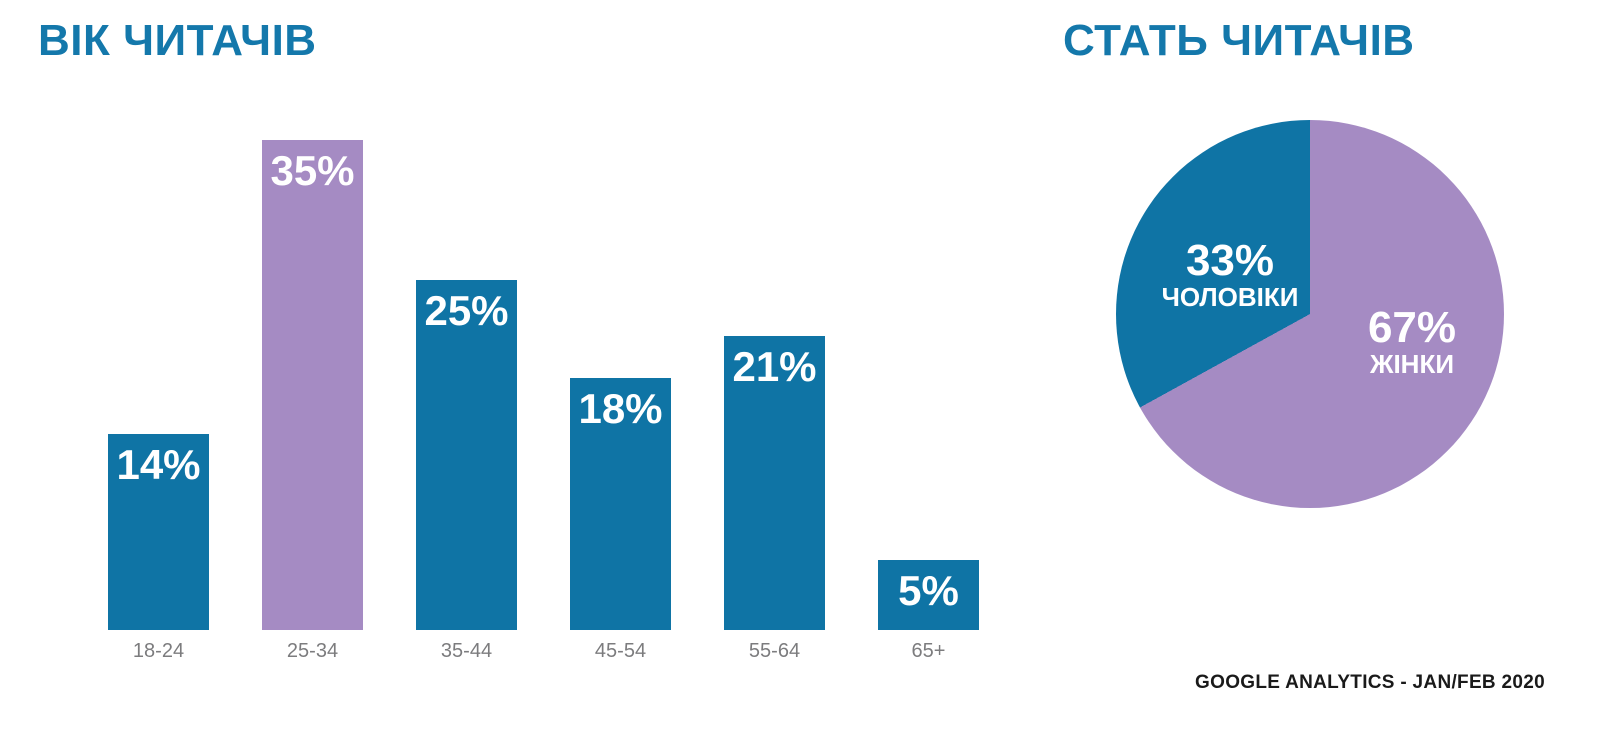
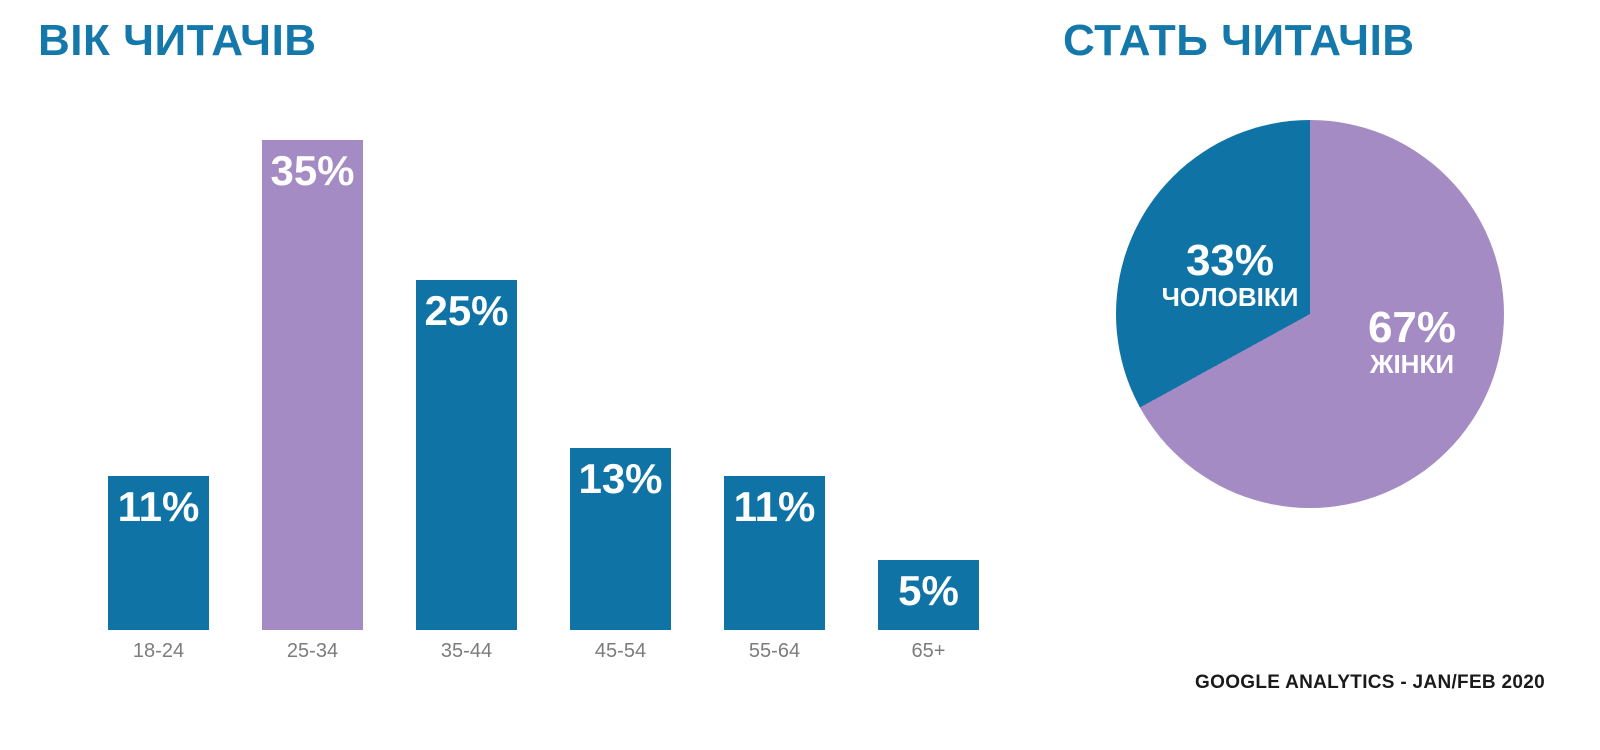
ВІК ЧИТАЧІВ/18-24: 14% -> 11%
ВІК ЧИТАЧІВ/45-54: 18% -> 13%
ВІК ЧИТАЧІВ/55-64: 21% -> 11%
